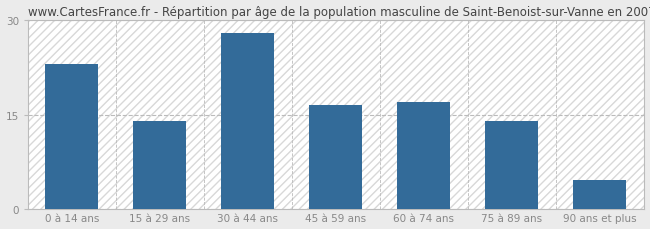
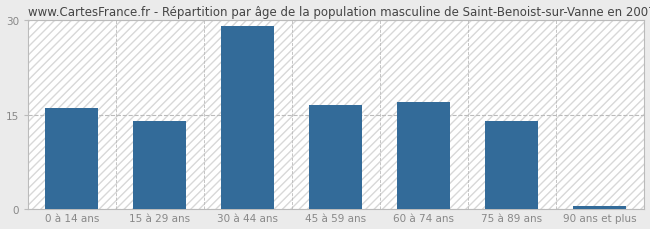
0 à 14 ans: 23.0 -> 16.0
30 à 44 ans: 28.0 -> 29.0
90 ans et plus: 4.6 -> 0.5
